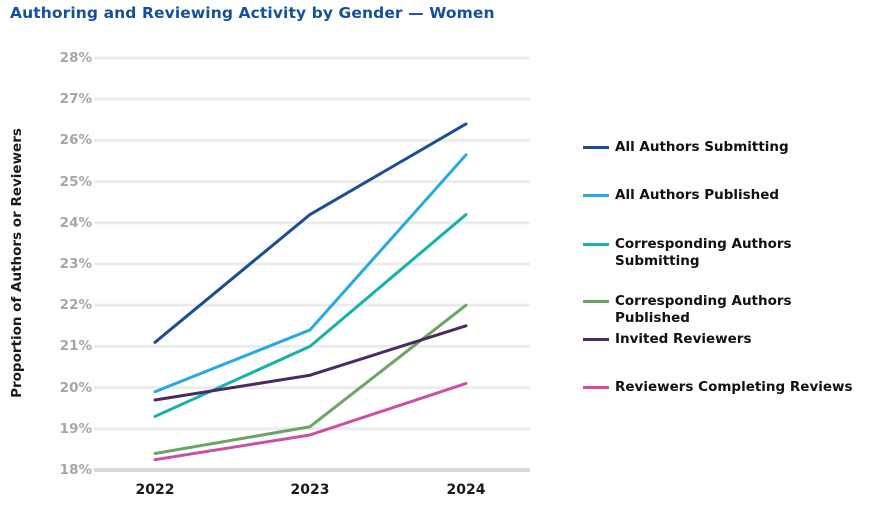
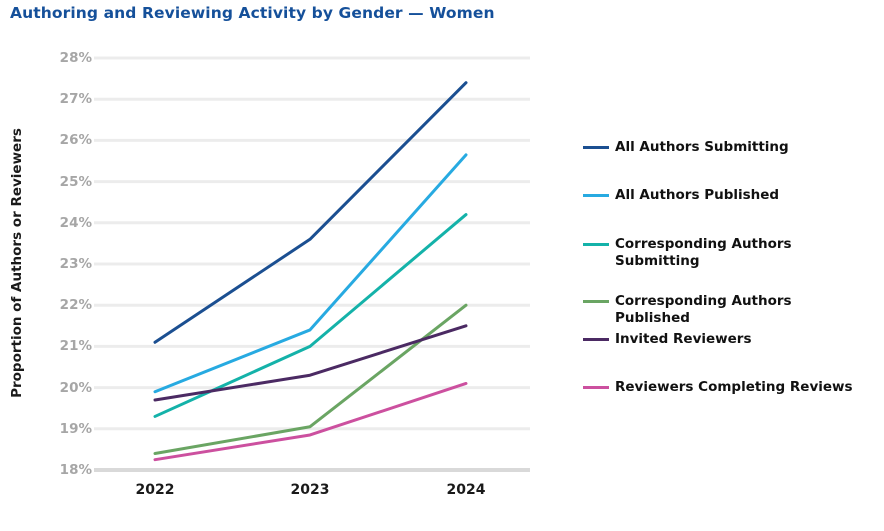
All Authors Submitting/2023: 24.2% -> 23.6%
All Authors Submitting/2024: 26.4% -> 27.4%
